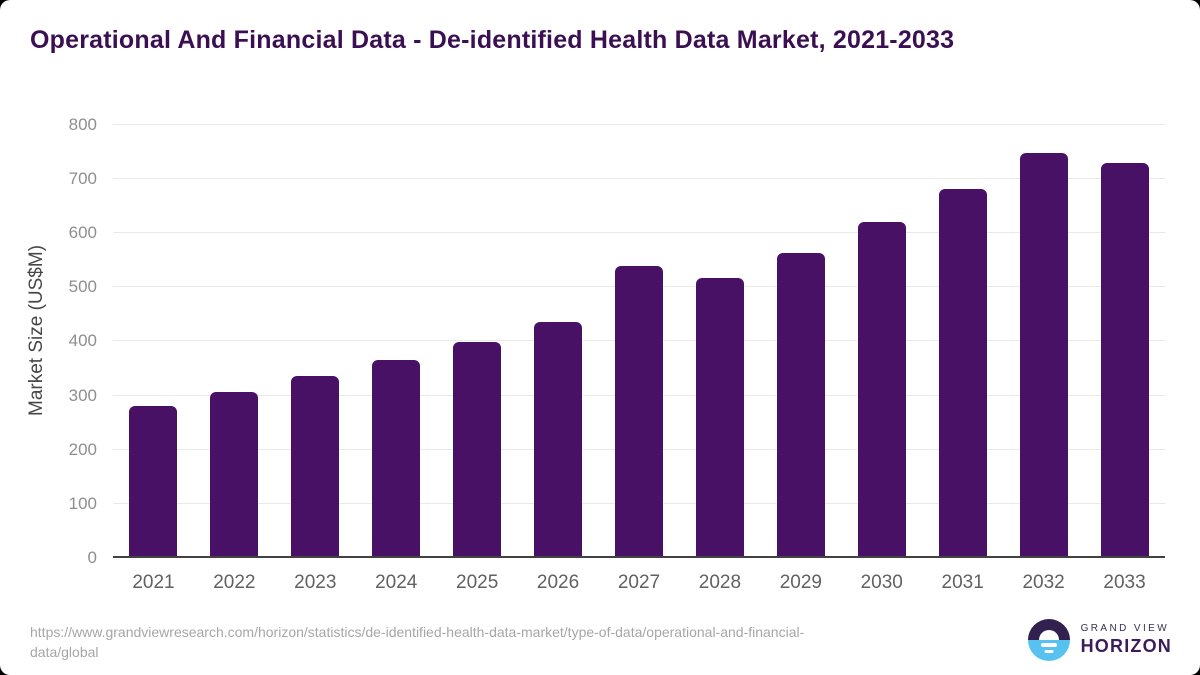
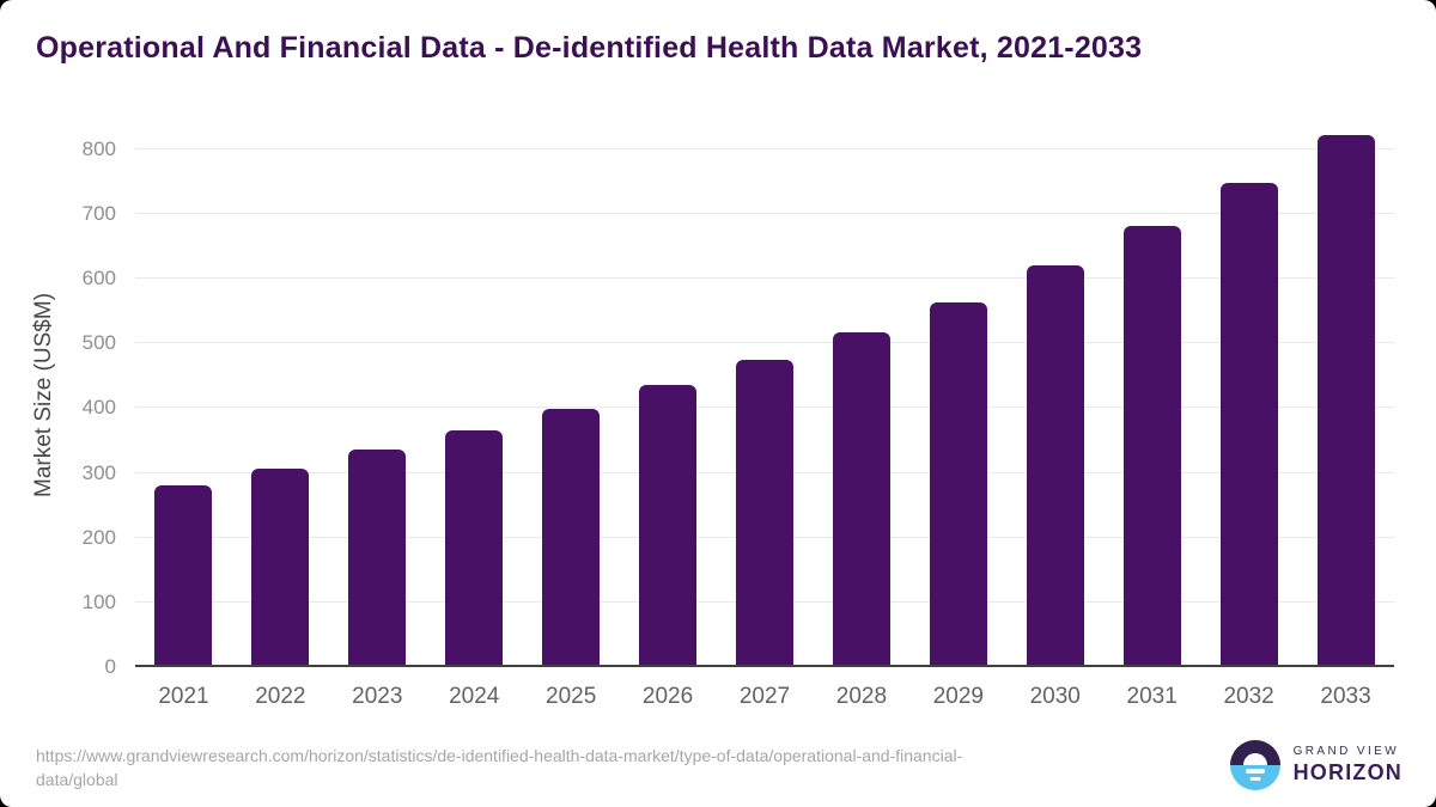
2027: 540 -> 470
2033: 730 -> 820
